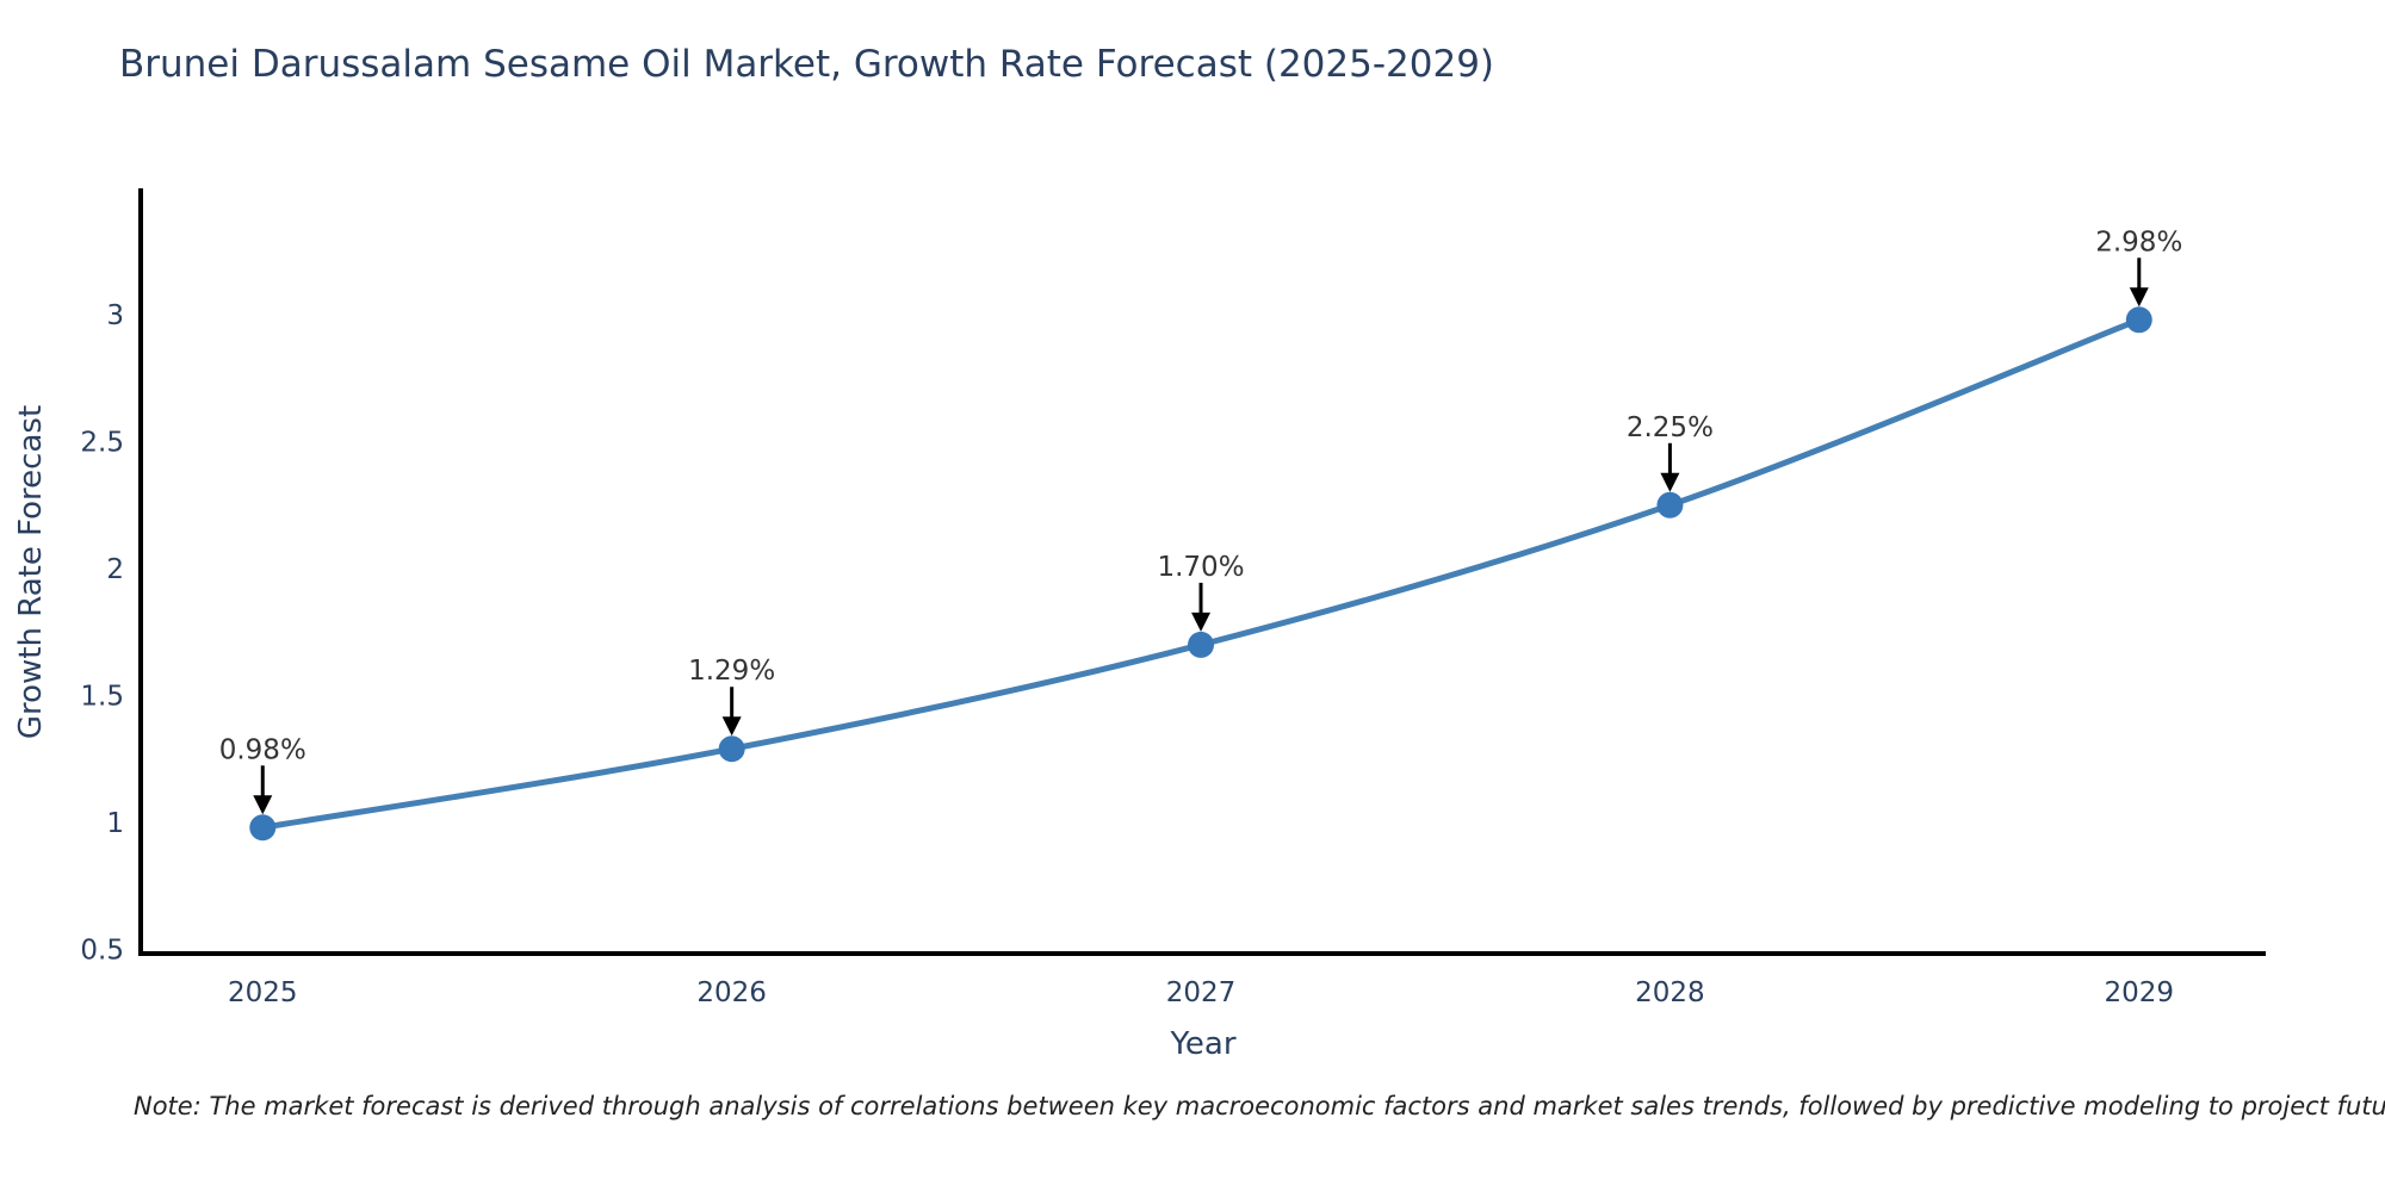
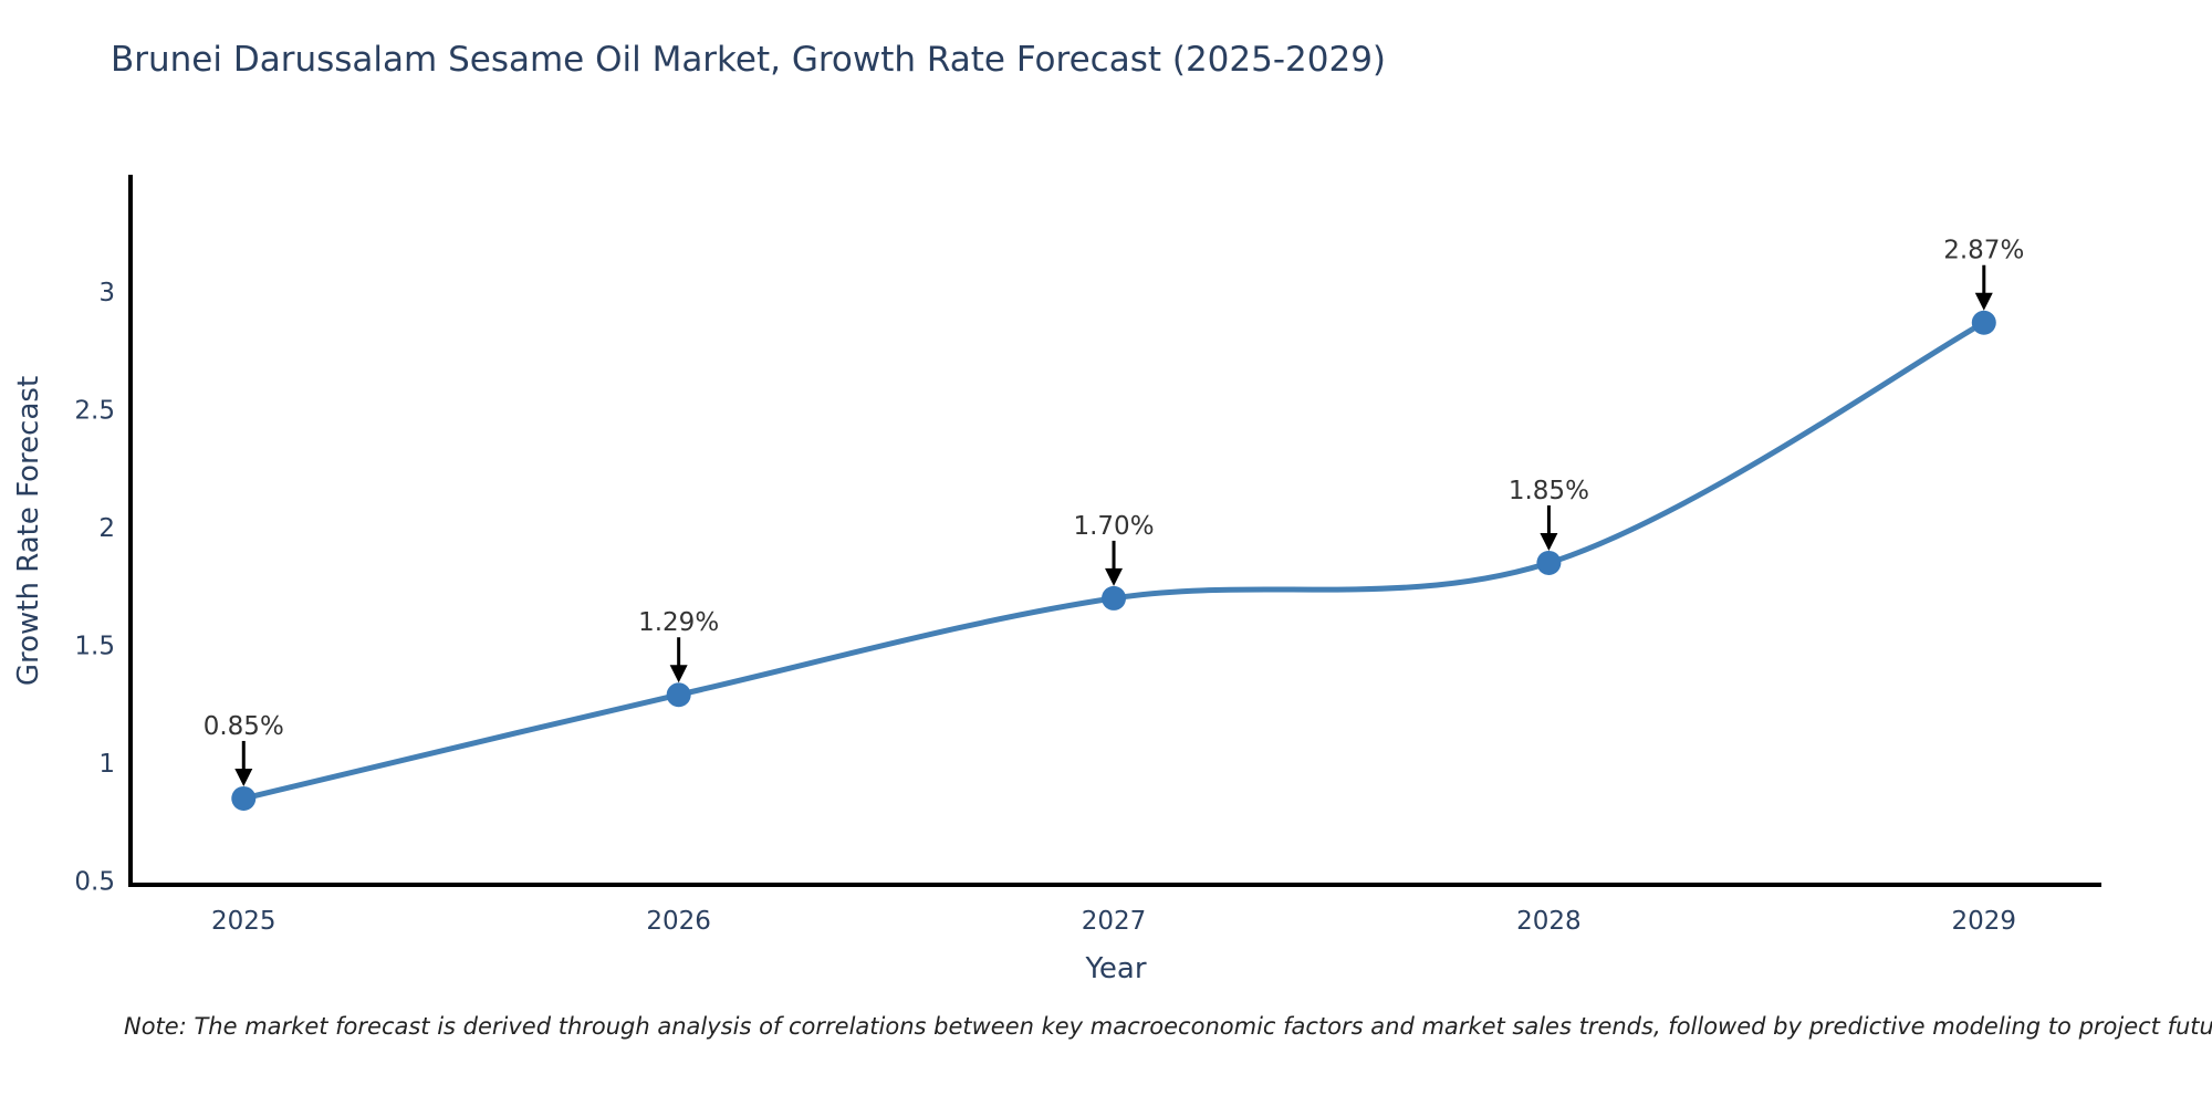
2025: 0.98% -> 0.85%
2028: 2.25% -> 1.85%
2029: 2.98% -> 2.87%
